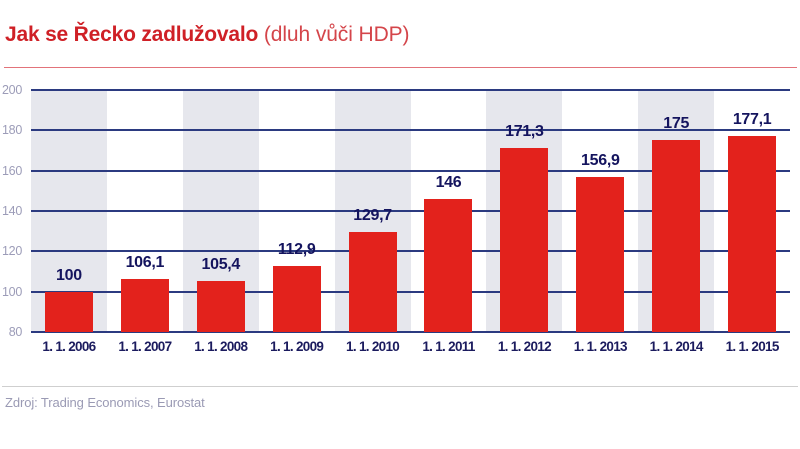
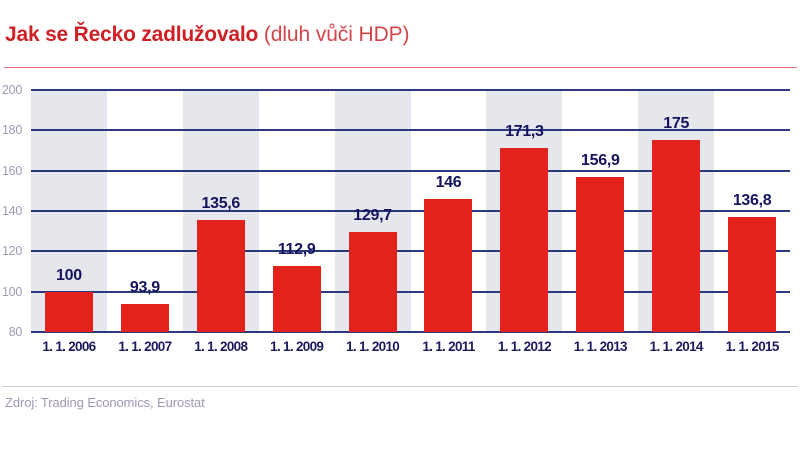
1. 1. 2007: 106,1 -> 93,9
1. 1. 2008: 105,4 -> 135,6
1. 1. 2015: 177,1 -> 136,8
